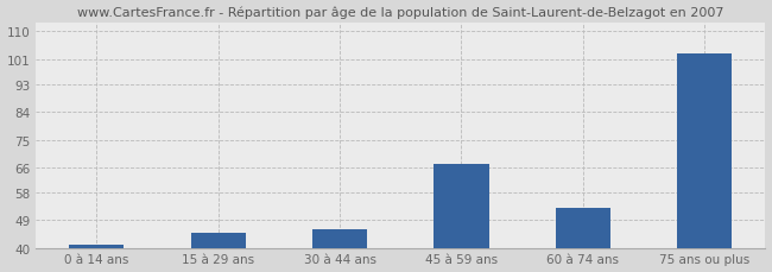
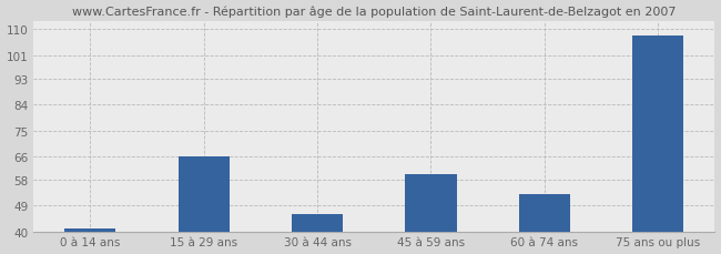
15 à 29 ans: 45 -> 66
45 à 59 ans: 67 -> 60
75 ans ou plus: 103 -> 108
